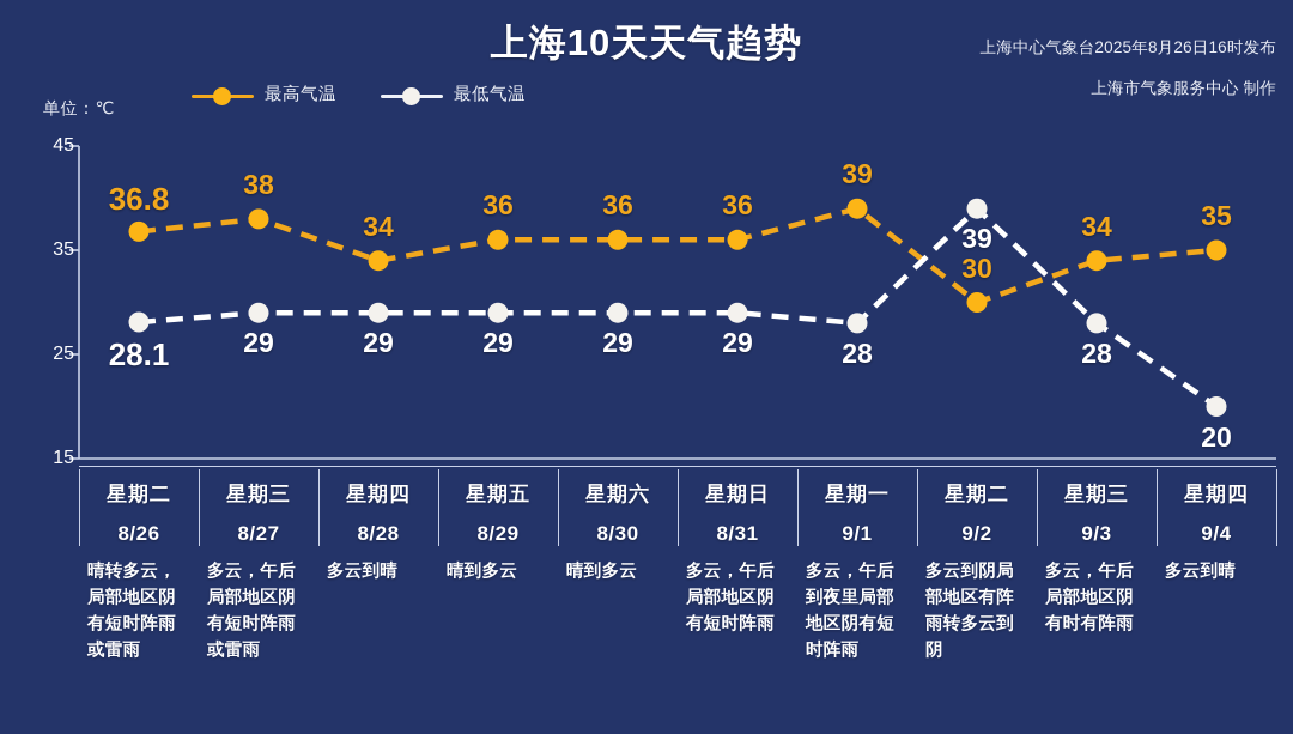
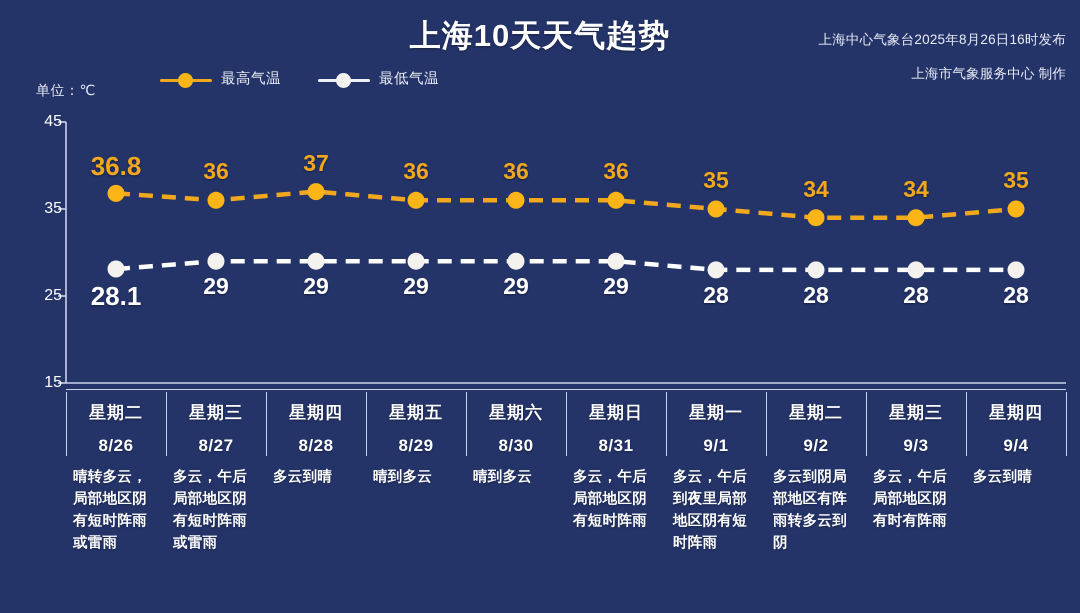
最高气温/8/27: 38 -> 36
最高气温/8/28: 34 -> 37
最高气温/9/1: 39 -> 35
最高气温/9/2: 30 -> 34
最低气温/9/2: 39 -> 28
最低气温/9/4: 20 -> 28
